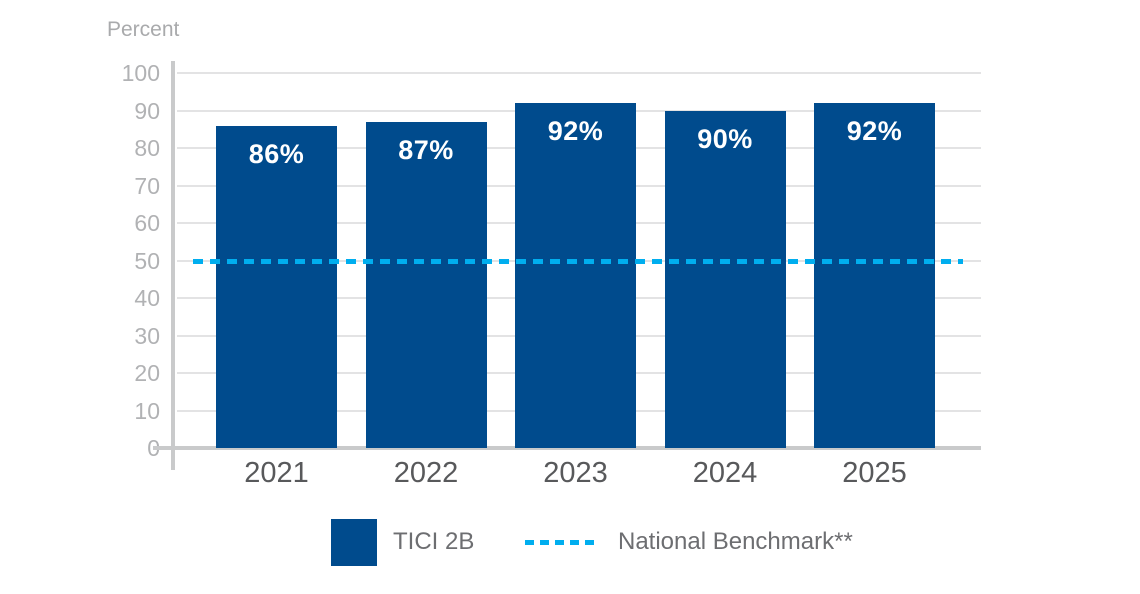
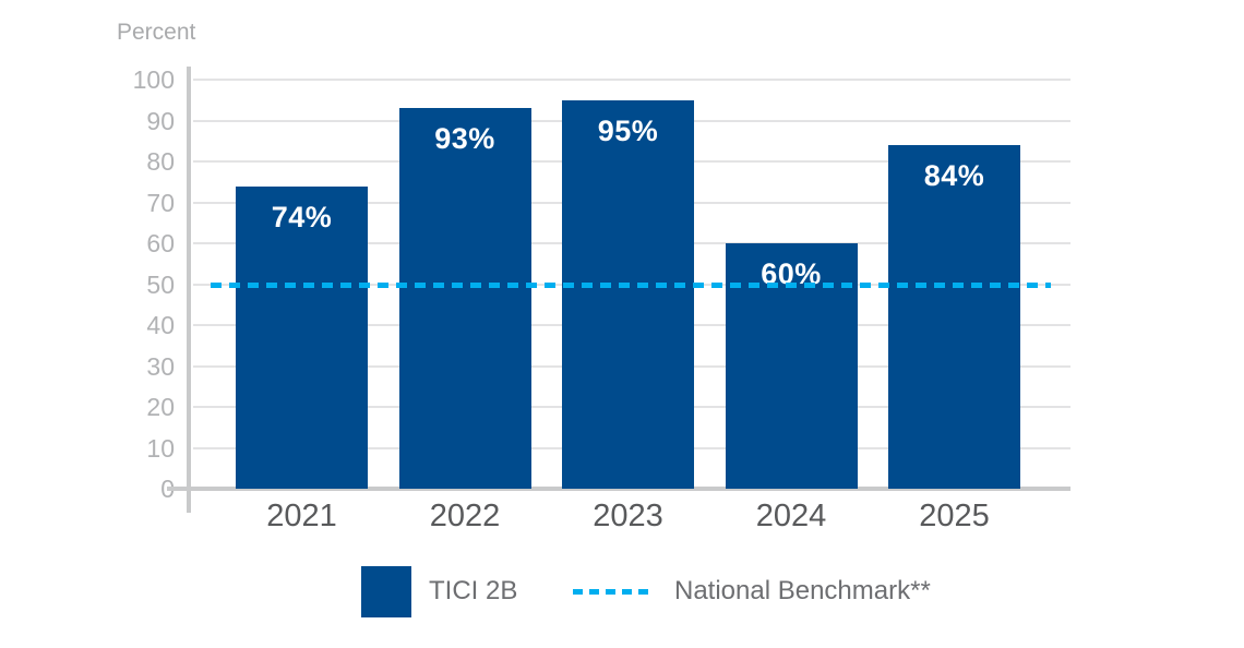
2021: 86% -> 74%
2022: 87% -> 93%
2023: 92% -> 95%
2024: 90% -> 60%
2025: 92% -> 84%
